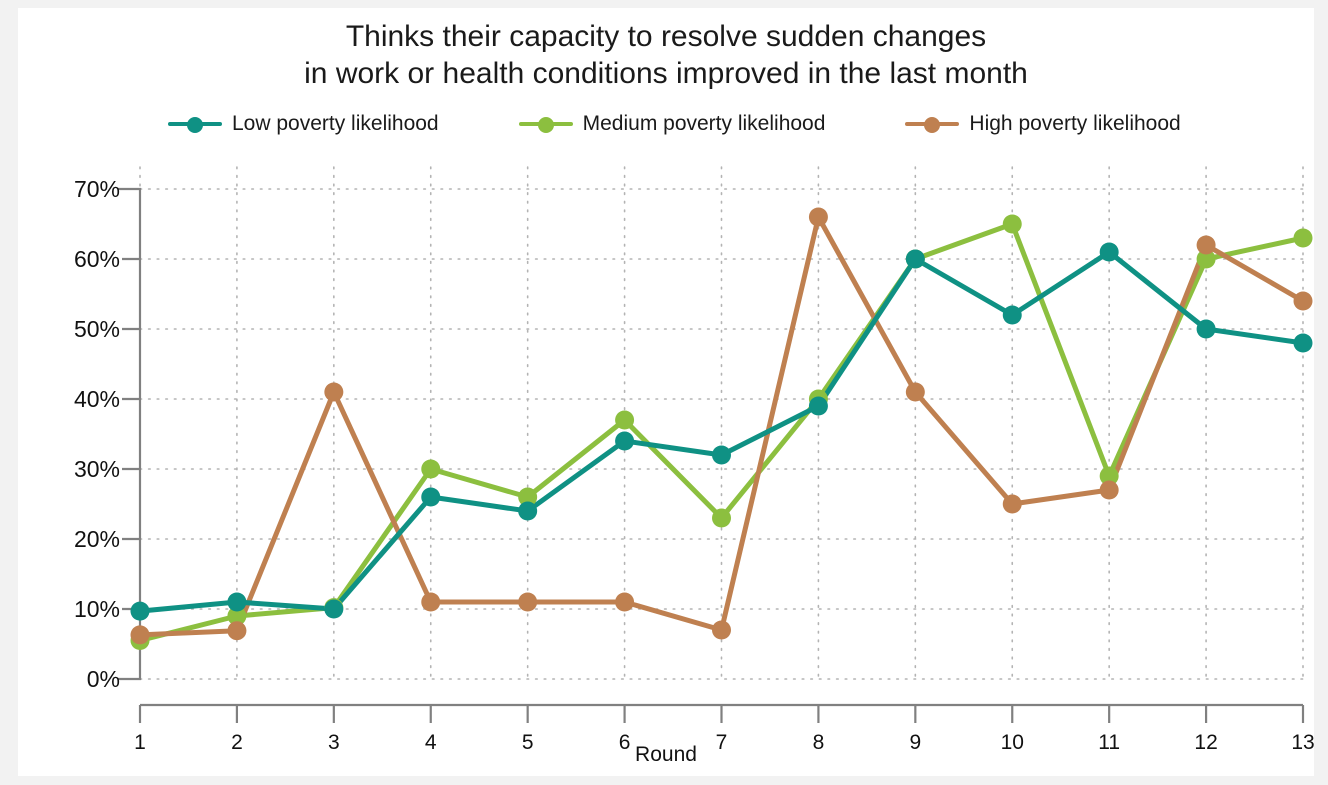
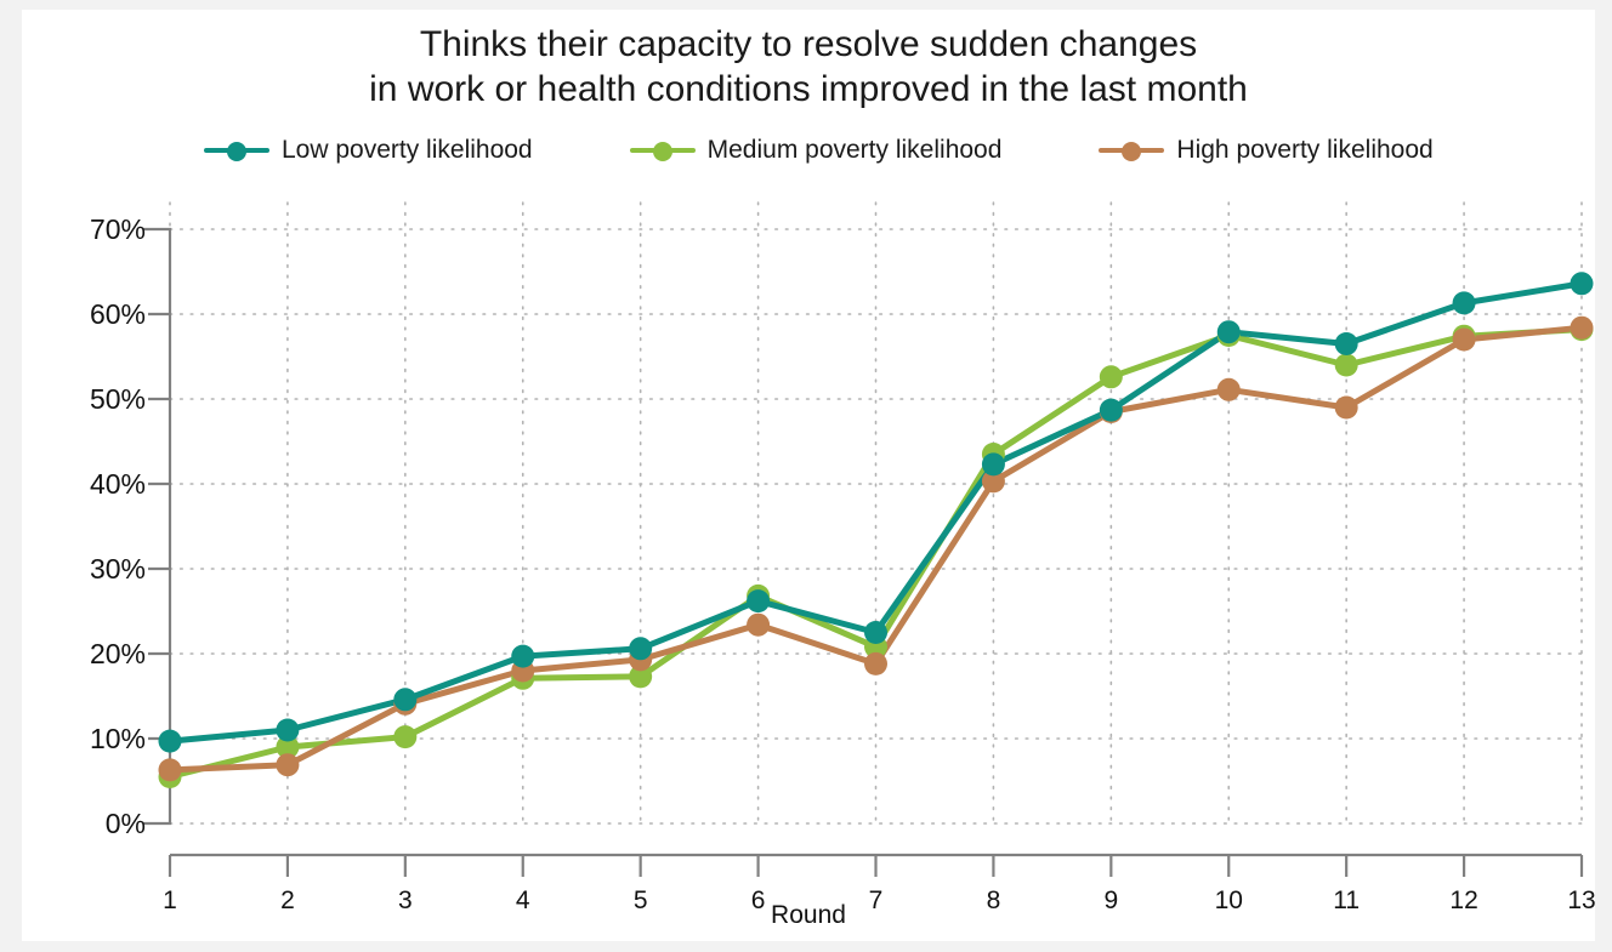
Low poverty likelihood/3: 10% -> 15%
High poverty likelihood/3: 41% -> 14%
Low poverty likelihood/4: 26% -> 20%
Medium poverty likelihood/4: 30% -> 17%
High poverty likelihood/4: 11% -> 18%
Low poverty likelihood/5: 24% -> 21%
Medium poverty likelihood/5: 26% -> 17%
High poverty likelihood/5: 11% -> 19%
Low poverty likelihood/6: 34% -> 26%
Medium poverty likelihood/6: 37% -> 27%
High poverty likelihood/6: 11% -> 23%
Low poverty likelihood/7: 32% -> 22%
Medium poverty likelihood/7: 23% -> 21%
High poverty likelihood/7: 7% -> 19%
Low poverty likelihood/8: 39% -> 42%
Medium poverty likelihood/8: 40% -> 44%
High poverty likelihood/8: 66% -> 40%
Low poverty likelihood/9: 60% -> 49%
Medium poverty likelihood/9: 60% -> 53%
High poverty likelihood/9: 41% -> 48%
Low poverty likelihood/10: 52% -> 58%
Medium poverty likelihood/10: 65% -> 58%
High poverty likelihood/10: 25% -> 51%
Low poverty likelihood/11: 61% -> 56%
Medium poverty likelihood/11: 29% -> 54%
High poverty likelihood/11: 27% -> 49%
Low poverty likelihood/12: 50% -> 61%
Medium poverty likelihood/12: 60% -> 57%
High poverty likelihood/12: 62% -> 57%
Low poverty likelihood/13: 48% -> 64%
Medium poverty likelihood/13: 63% -> 58%
High poverty likelihood/13: 54% -> 58%
